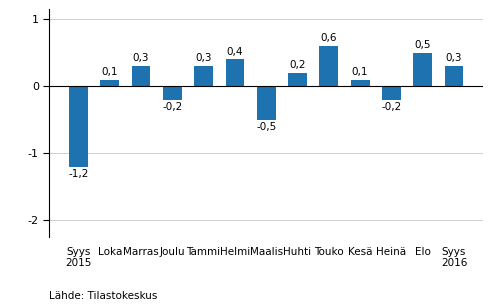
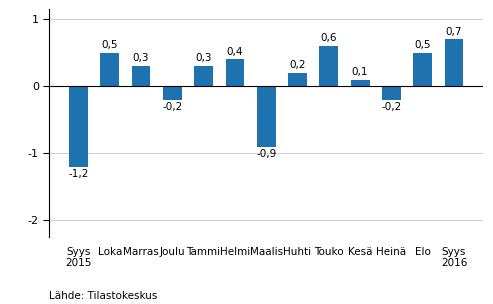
Loka: 0,1 -> 0,5
Maalis: -0,5 -> -0,9
Syys 2016: 0,3 -> 0,7
